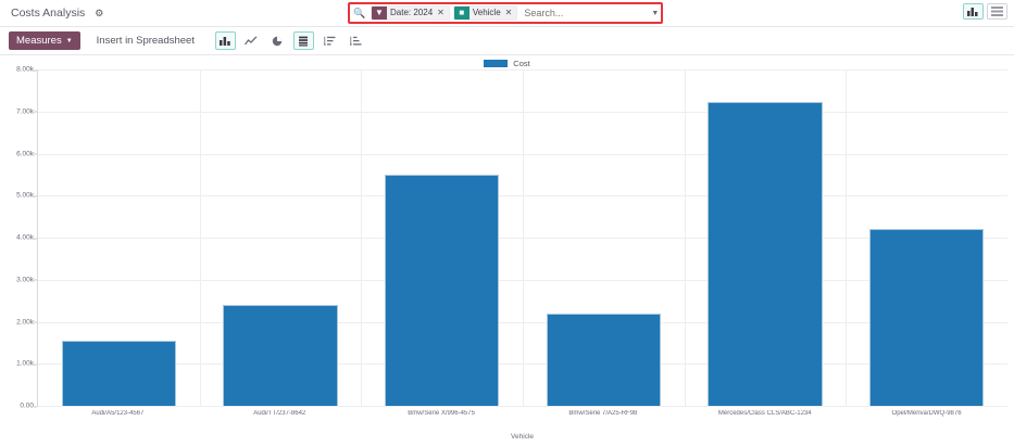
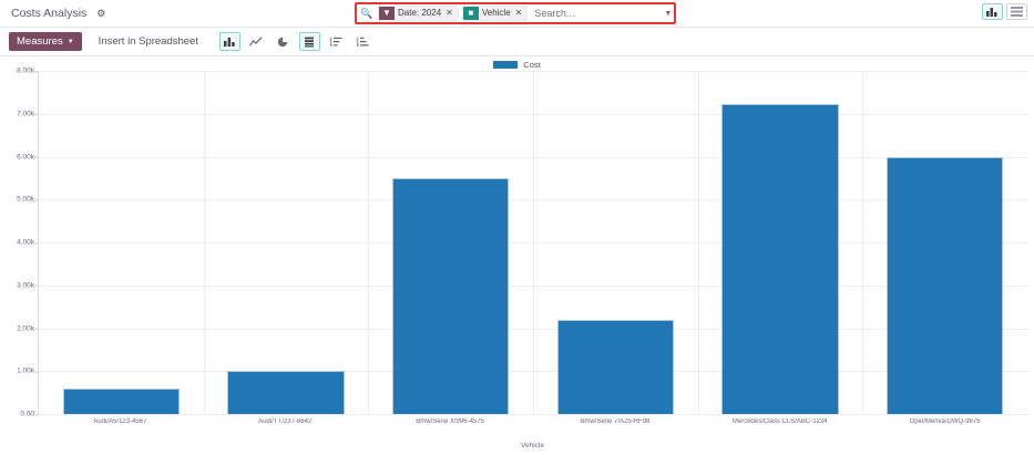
Audi/A5/123-4567: 1.5k -> 0.6k
Audi/TT/237-8642: 2.4k -> 1.0k
Opel/Meriva/DWQ-9876: 4.2k -> 6.0k
